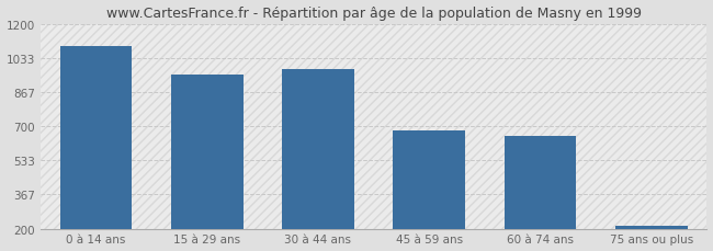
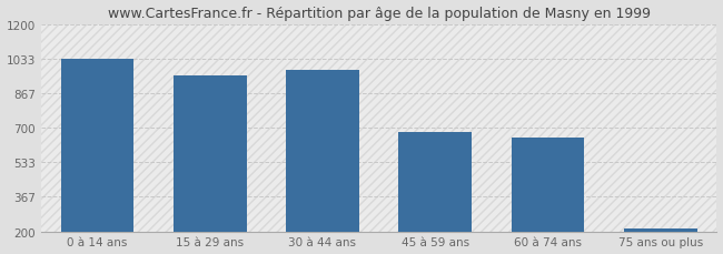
0 à 14 ans: 1090 -> 1030
